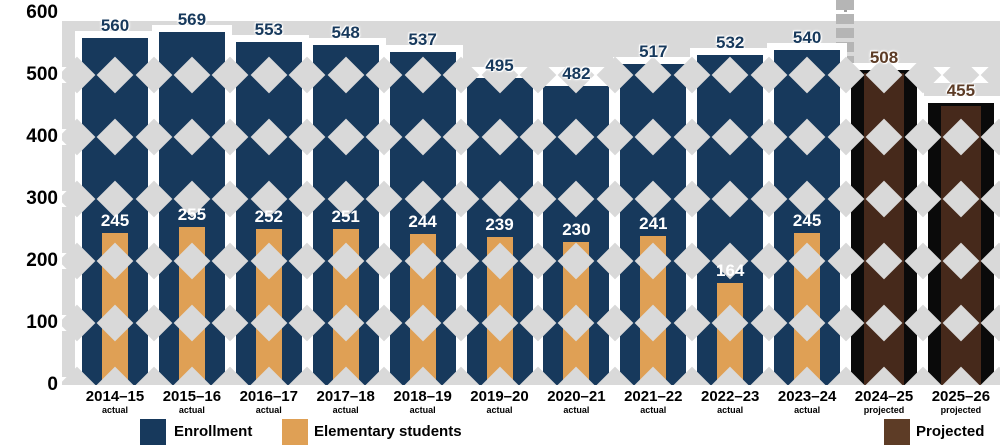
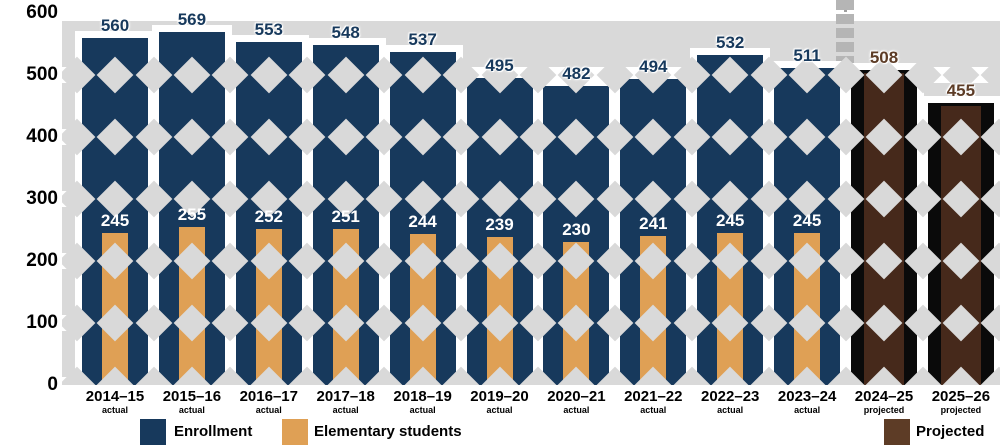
Enrollment/2021–22: 517 -> 494
Elementary students/2022–23: 164 -> 245
Enrollment/2023–24: 540 -> 511
